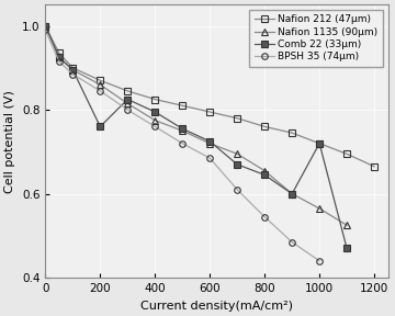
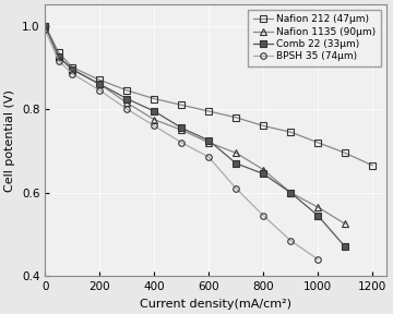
Comb 22 (33μm)/200: 0.760 -> 0.860
Comb 22 (33μm)/1000: 0.720 -> 0.545
